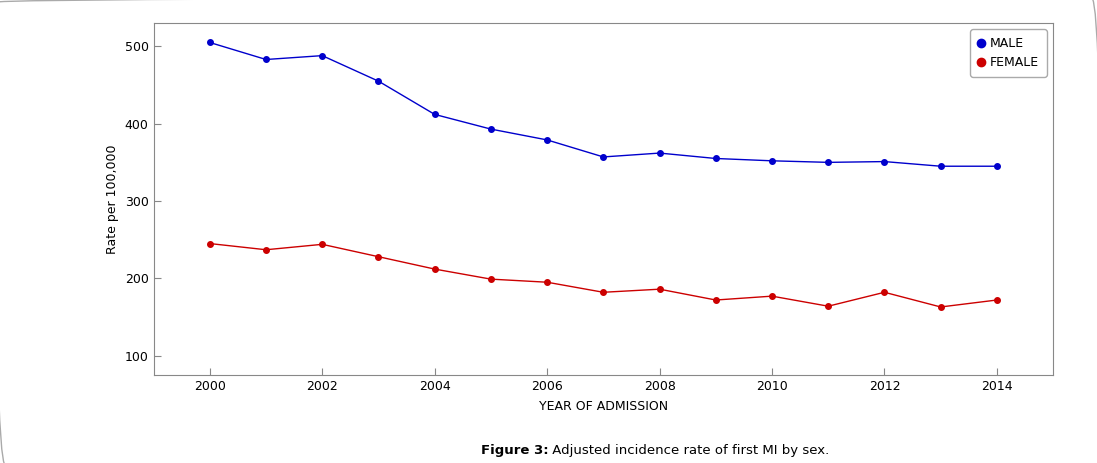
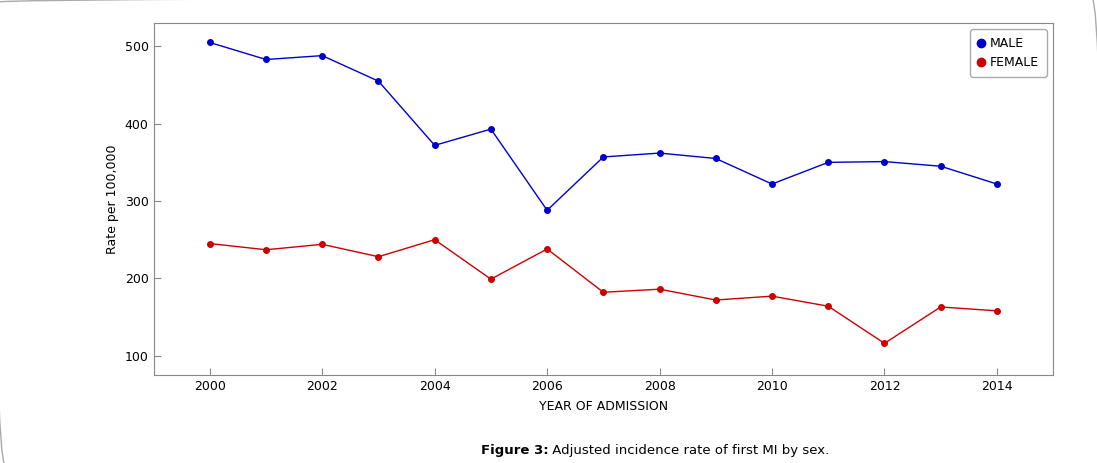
MALE/2004: 412 -> 372
FEMALE/2004: 212 -> 250
MALE/2006: 379 -> 288
FEMALE/2006: 195 -> 238
MALE/2010: 352 -> 322
FEMALE/2012: 182 -> 116
MALE/2014: 345 -> 322
FEMALE/2014: 172 -> 158
